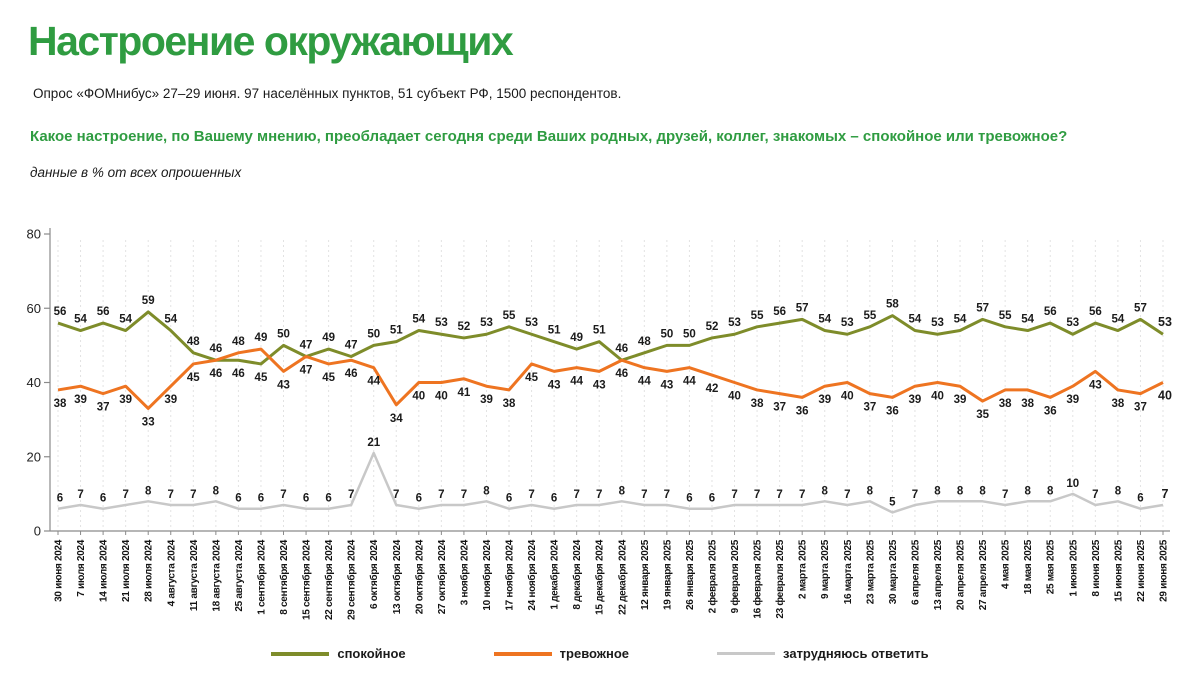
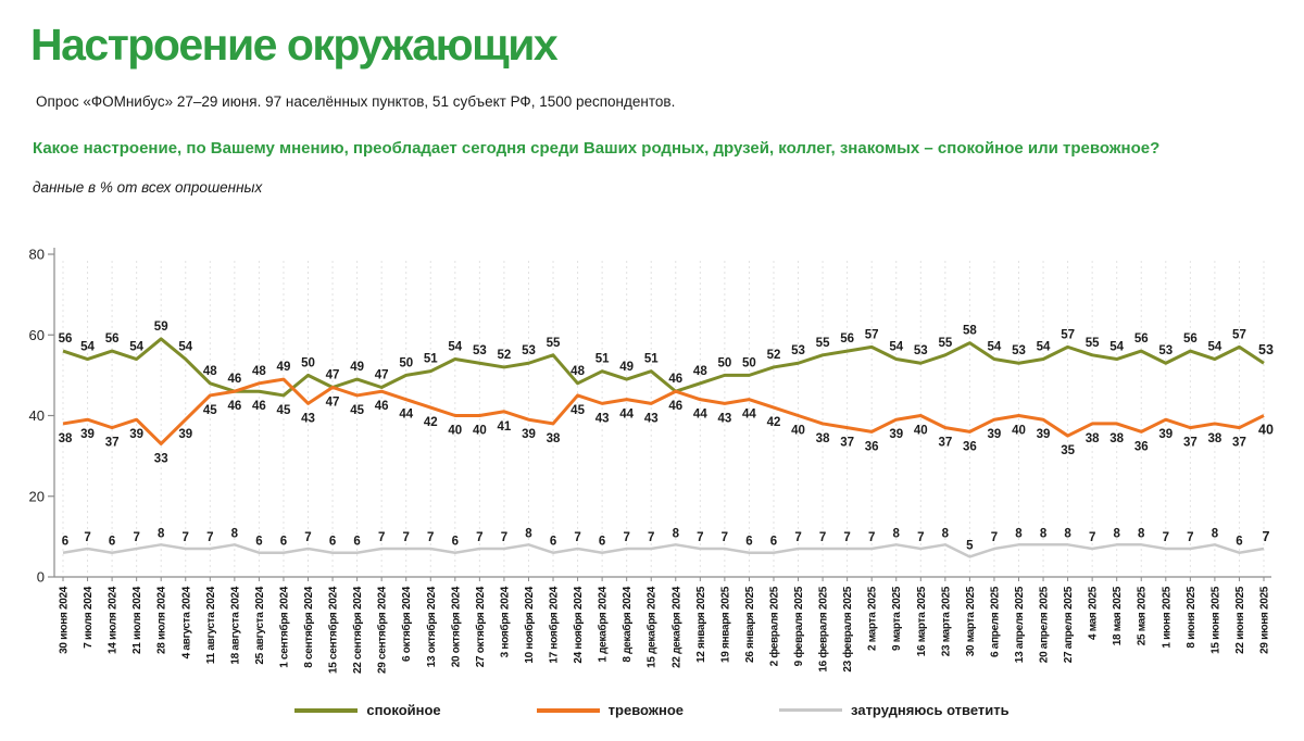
затрудняюсь ответить/6 октября 2024: 21 -> 7
тревожное/13 октября 2024: 34 -> 42
спокойное/24 ноября 2024: 53 -> 48
затрудняюсь ответить/1 июня 2025: 10 -> 7
тревожное/8 июня 2025: 43 -> 37
